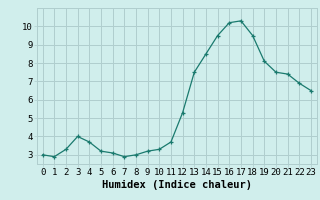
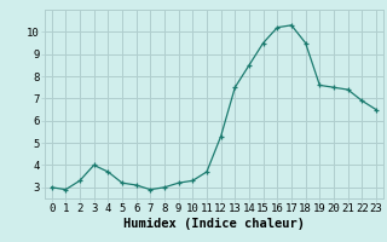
19: 8.1 -> 7.6
